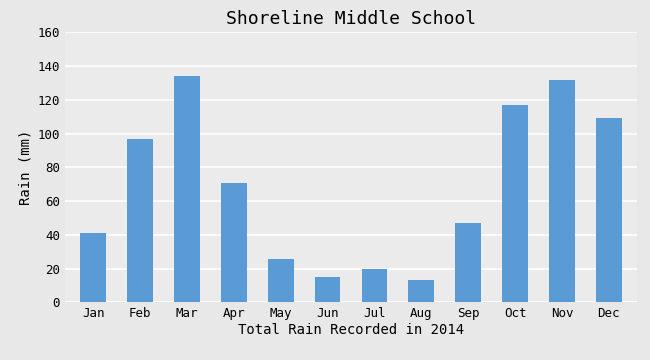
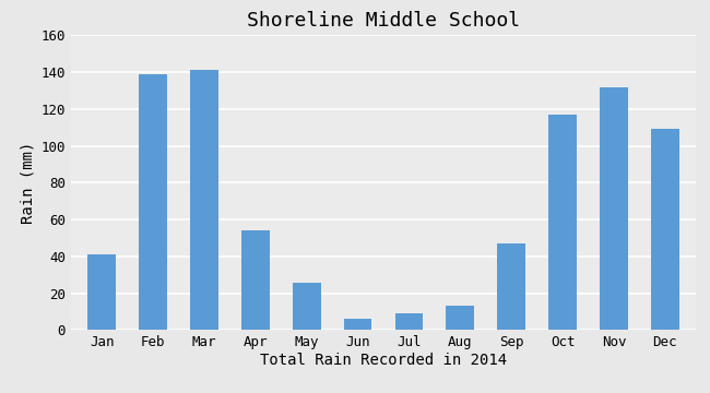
Feb: 97 -> 139
Mar: 134 -> 141
Apr: 71 -> 54
Jun: 15 -> 6
Jul: 20 -> 9
